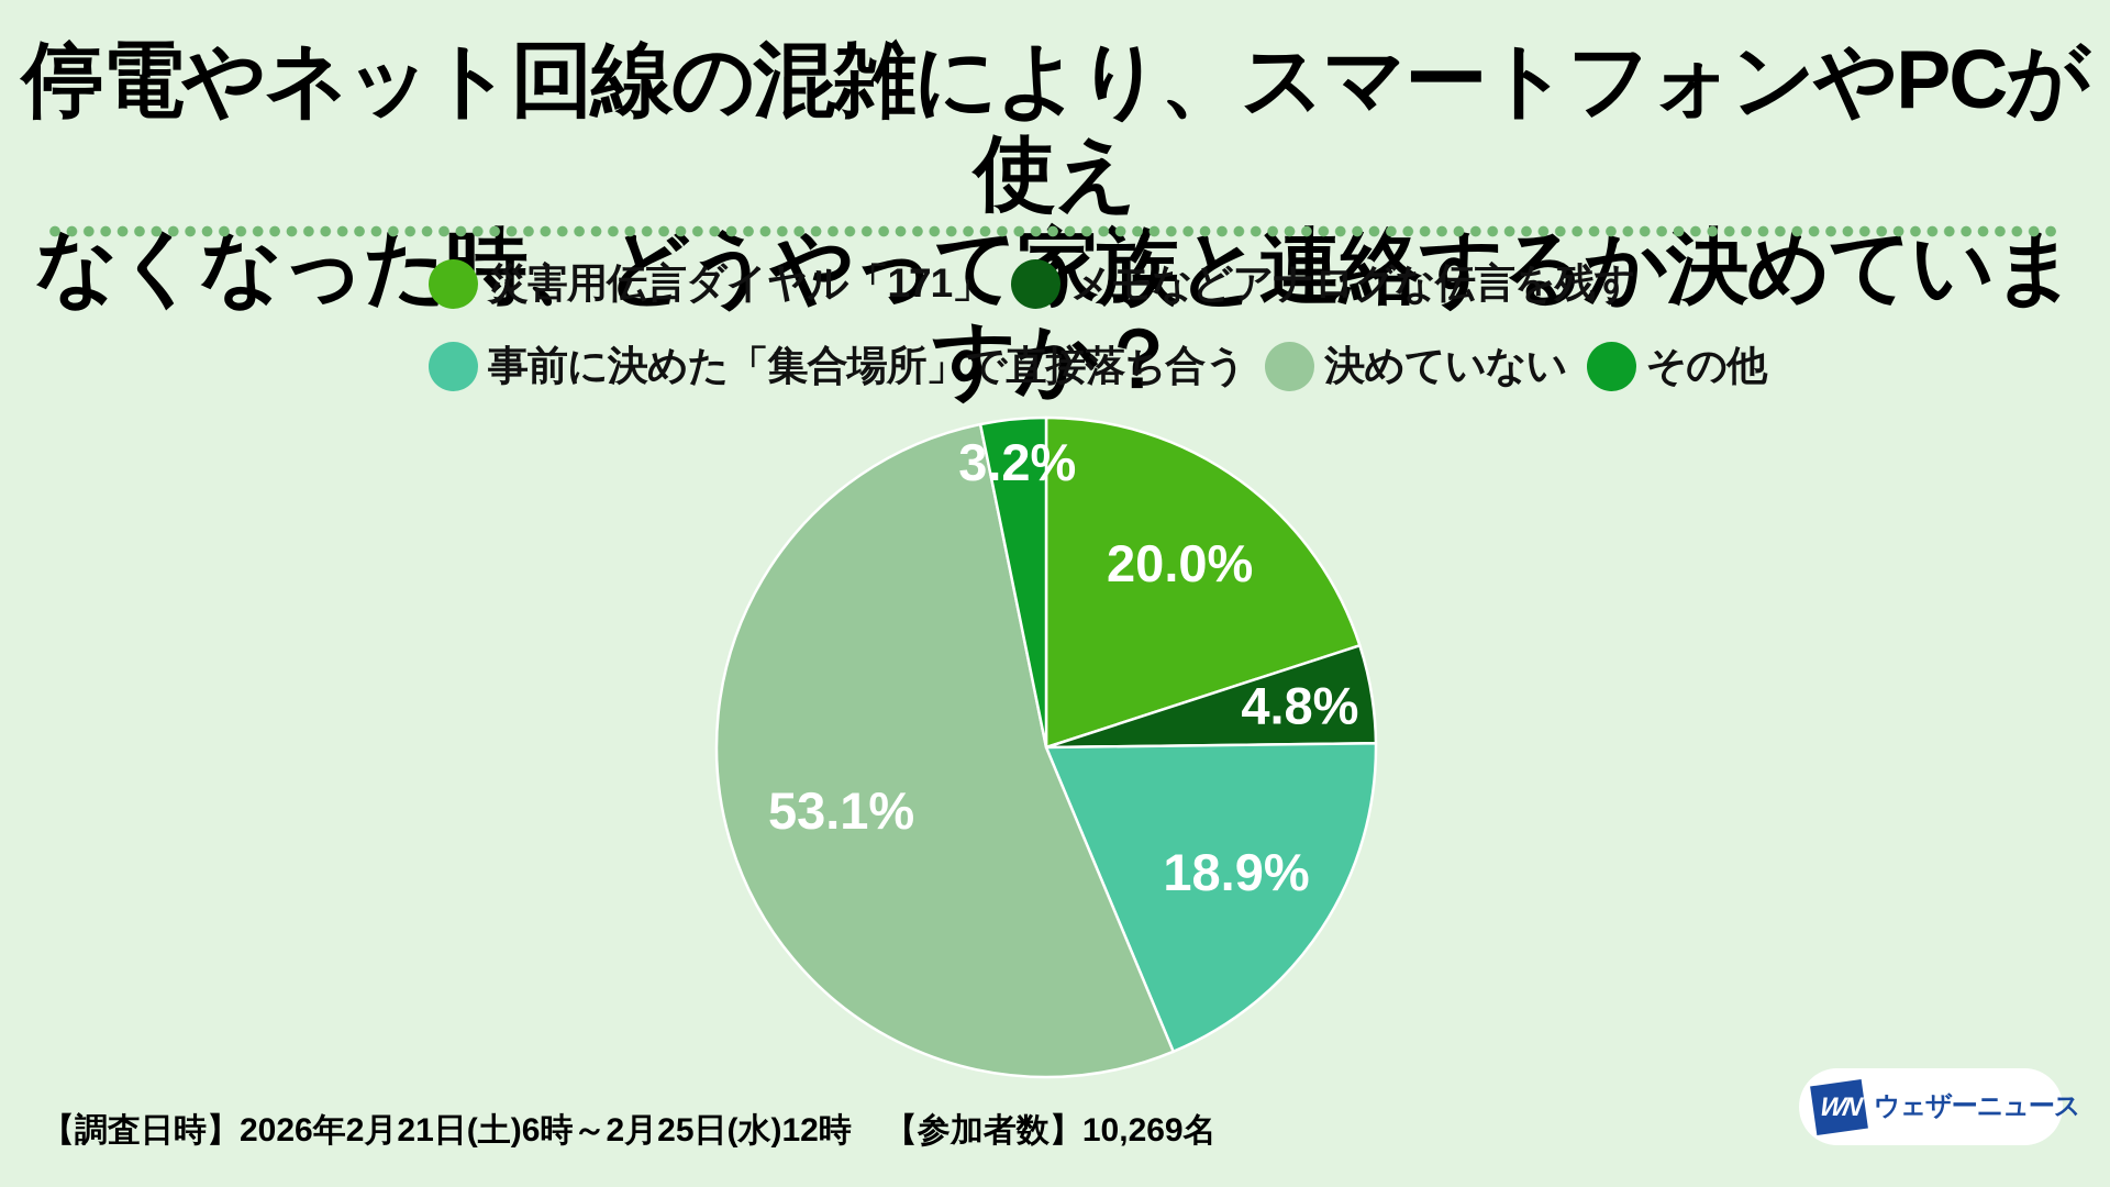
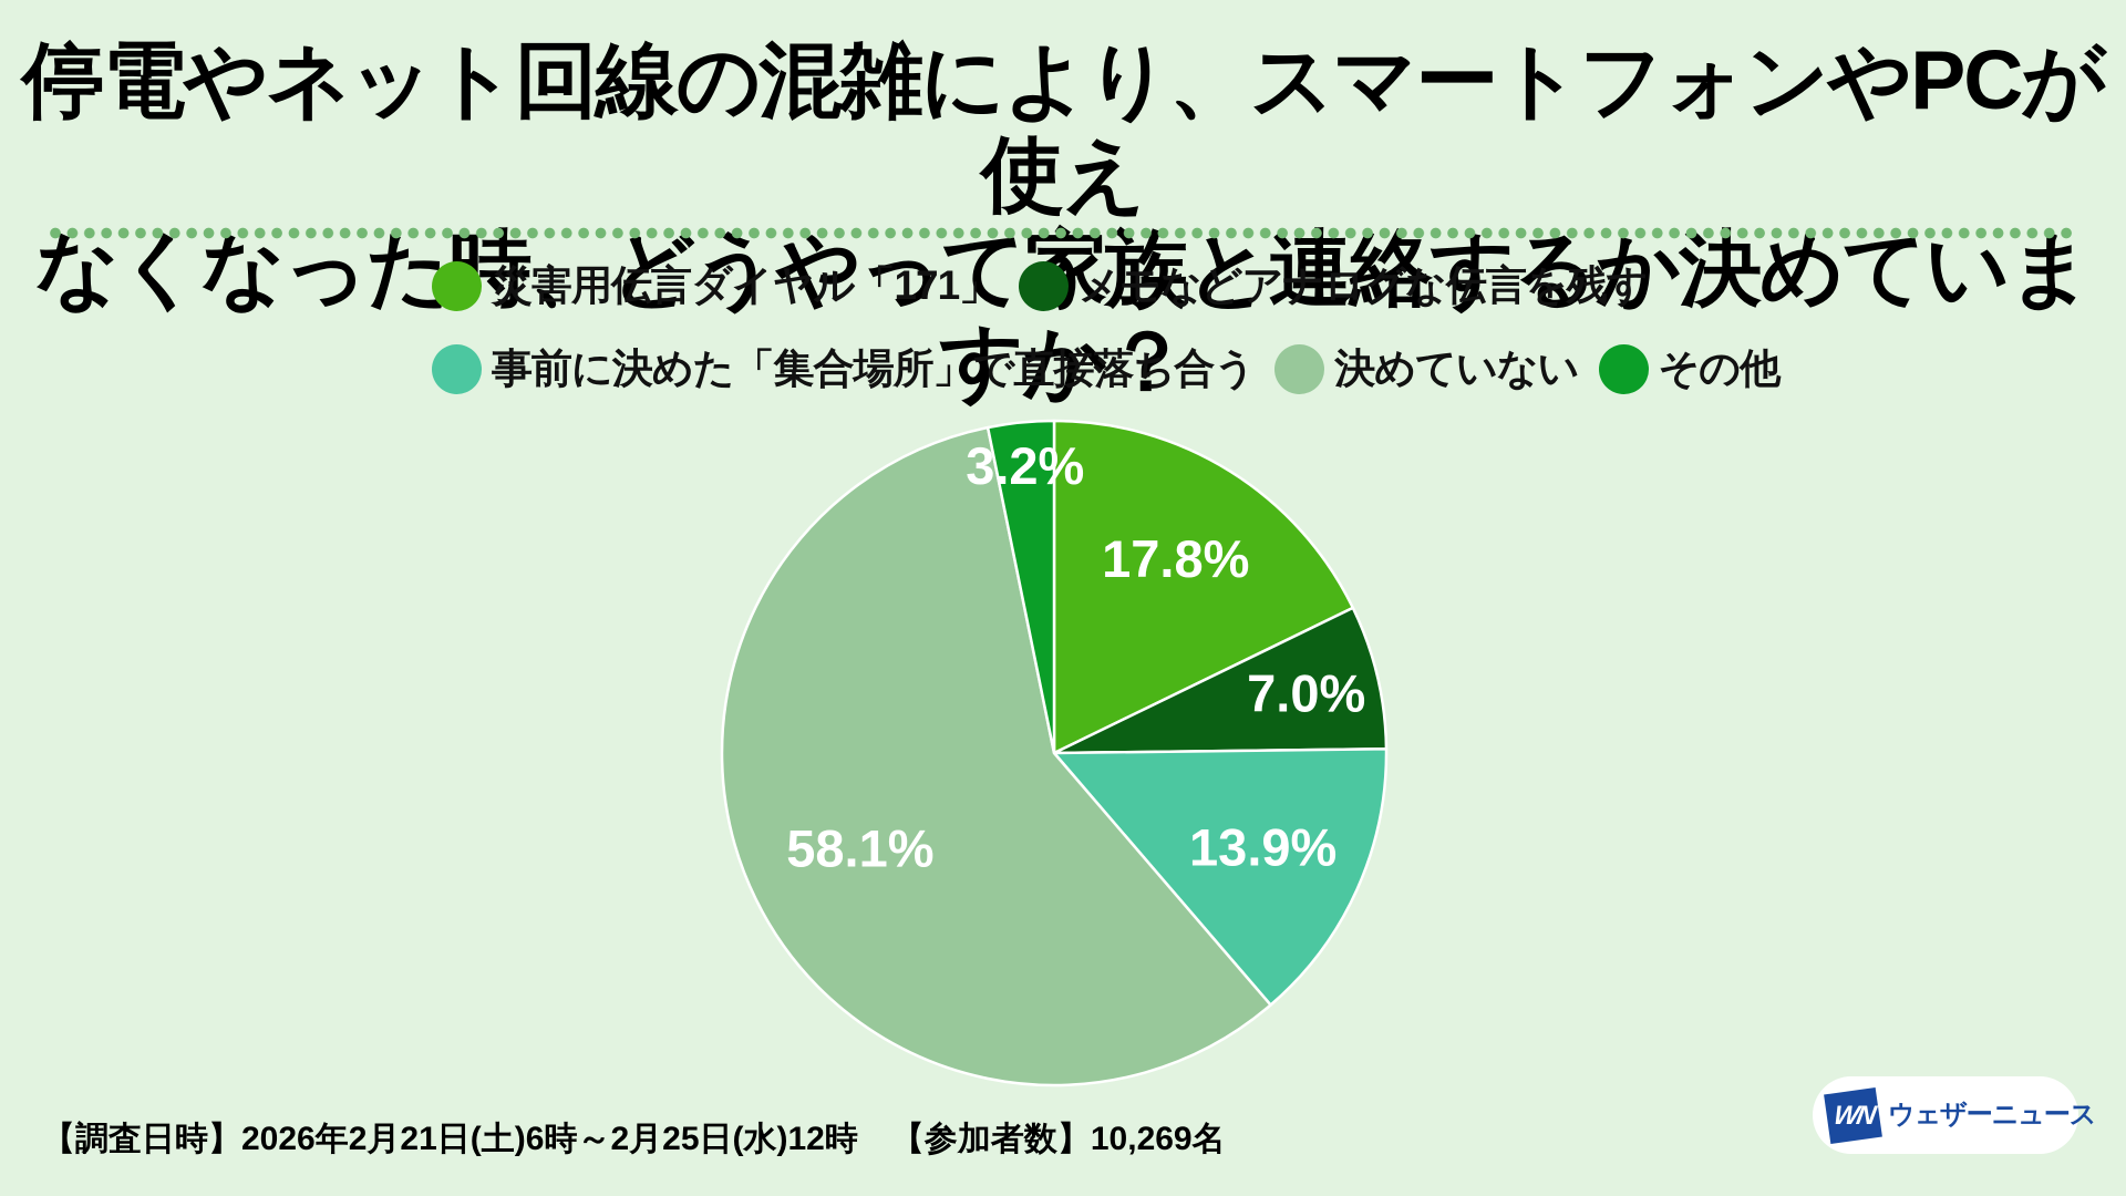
災害用伝言ダイヤル「171」: 20.0% -> 17.8%
メモなどアナログな伝言を残す: 4.8% -> 7.0%
事前に決めた「集合場所」で直接落ち合う: 18.9% -> 13.9%
決めていない: 53.1% -> 58.1%
